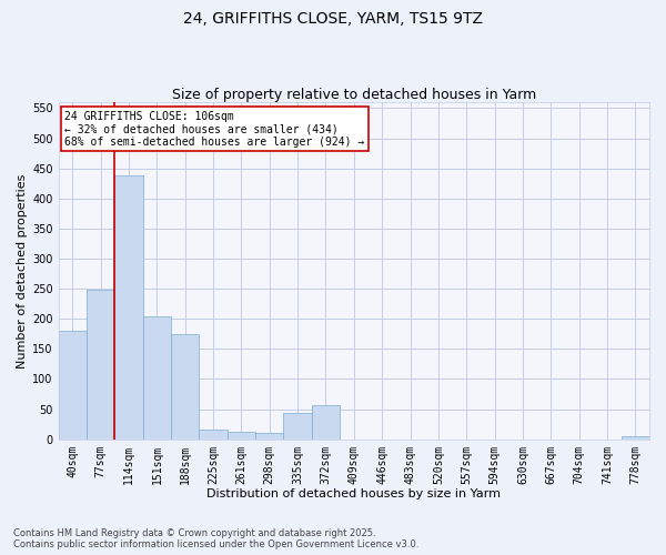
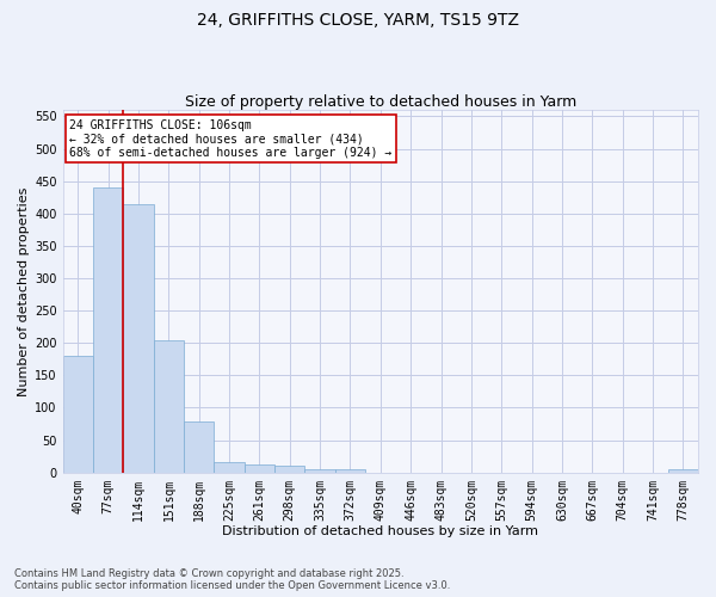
77sqm: 248 -> 440
114sqm: 438 -> 415
188sqm: 174 -> 78
335sqm: 44 -> 5
372sqm: 56 -> 5
